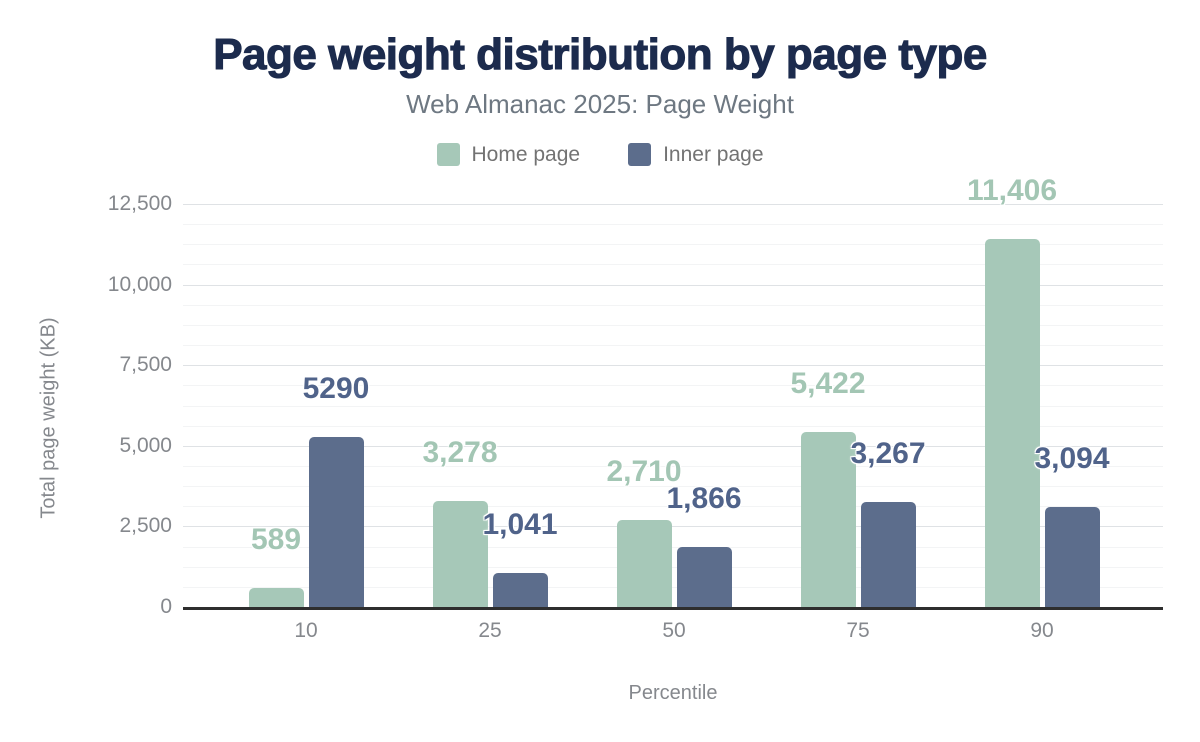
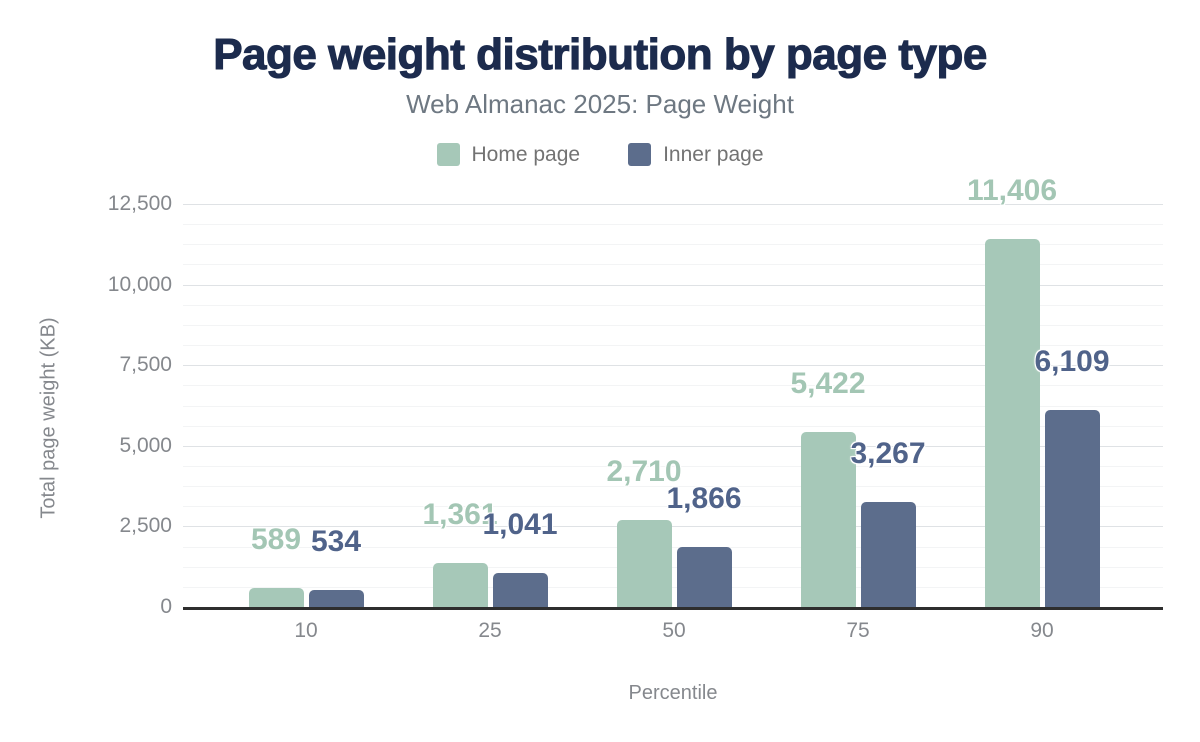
Inner page/10: 5290 -> 534
Home page/25: 3,278 -> 1,361
Inner page/90: 3,094 -> 6,109
